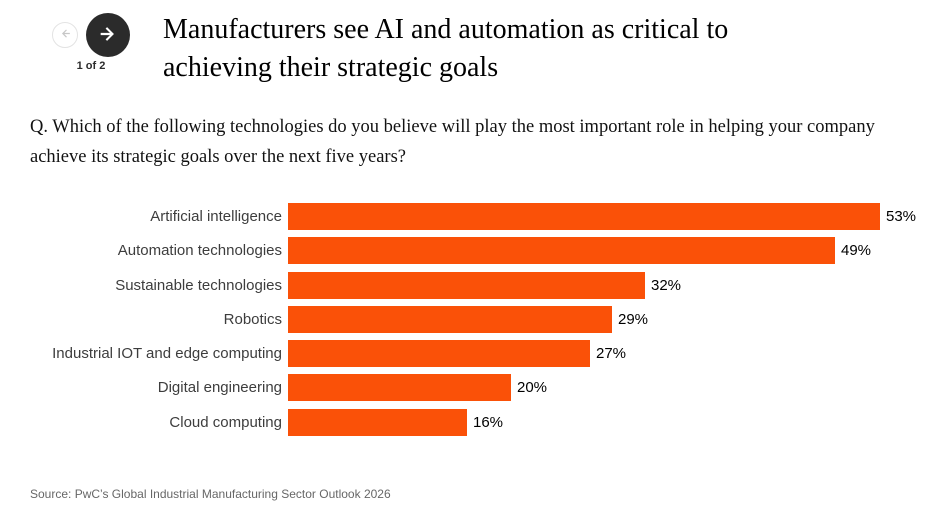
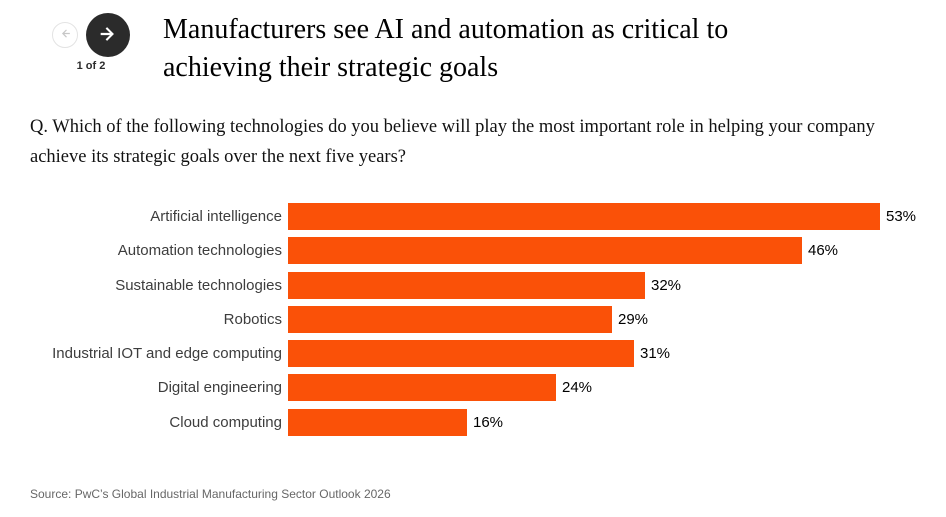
Automation technologies: 49% -> 46%
Industrial IOT and edge computing: 27% -> 31%
Digital engineering: 20% -> 24%
